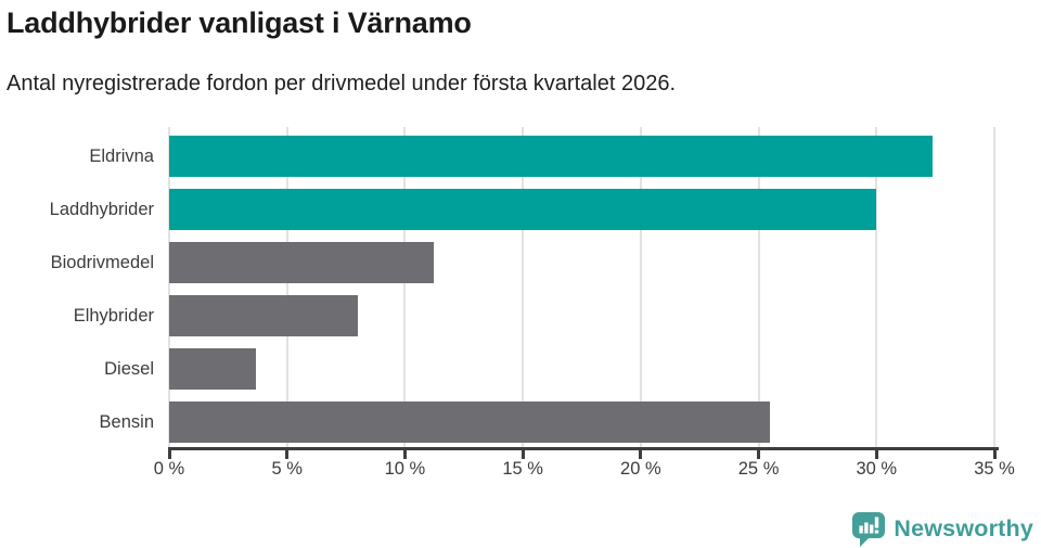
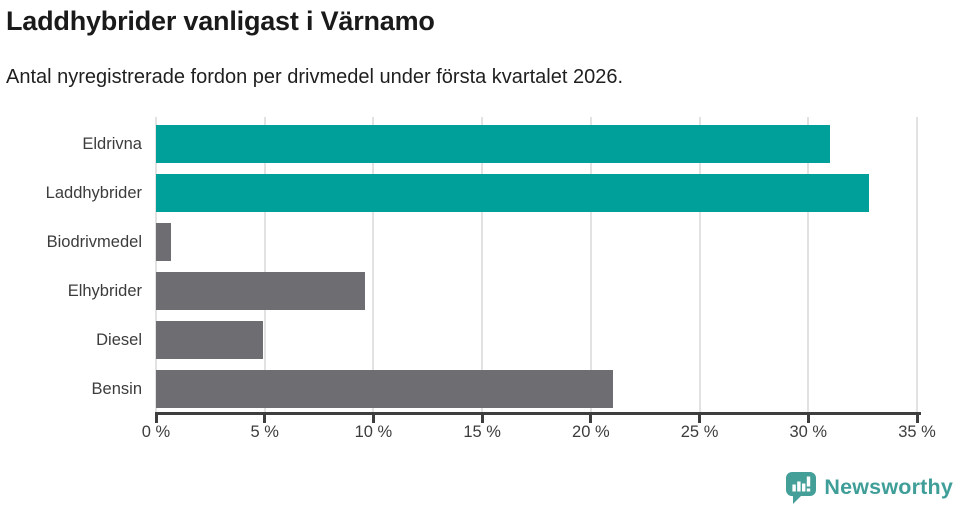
Eldrivna: 32.4% -> 31.0%
Laddhybrider: 30.0% -> 32.8%
Biodrivmedel: 11.2% -> 0.7%
Elhybrider: 8.0% -> 9.6%
Diesel: 3.7% -> 4.9%
Bensin: 25.5% -> 21.0%
